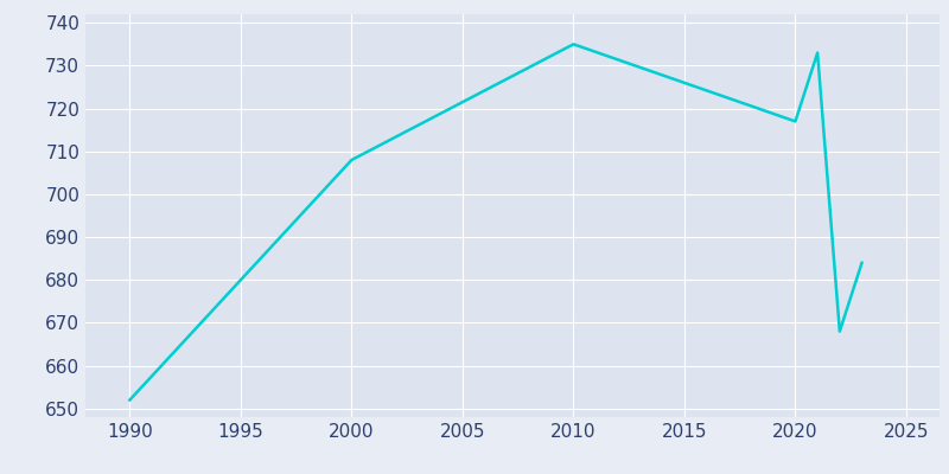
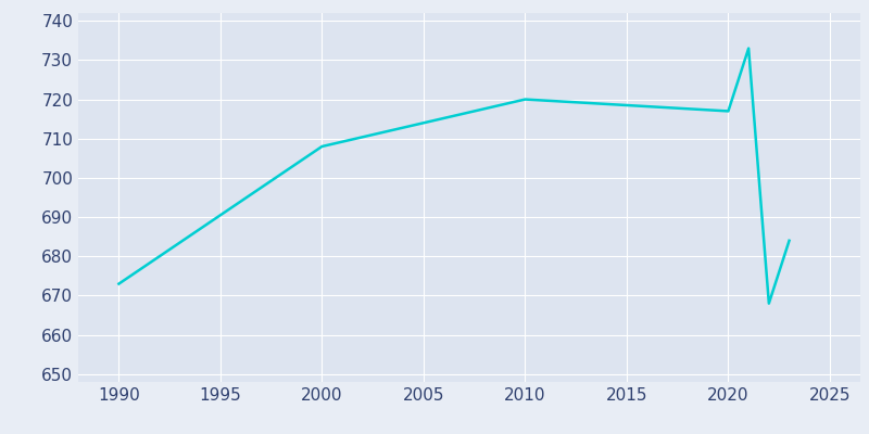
1990: 652 -> 673
2010: 735 -> 720
